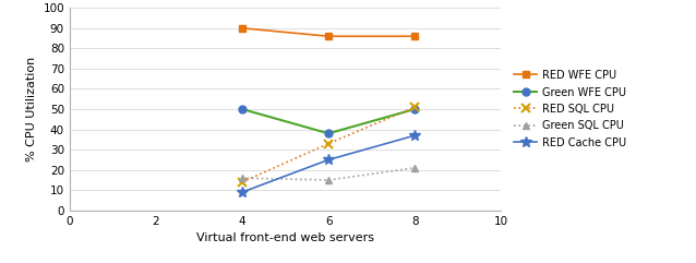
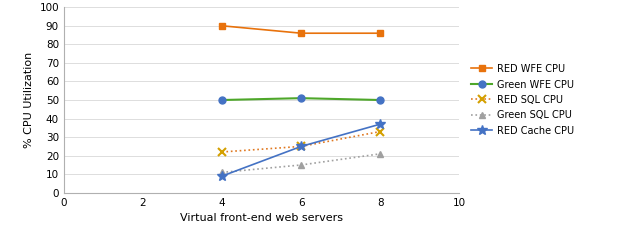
RED SQL CPU/4: 14 -> 22
Green SQL CPU/4: 16 -> 11
Green WFE CPU/6: 38 -> 51
RED SQL CPU/6: 33 -> 25
RED SQL CPU/8: 51 -> 33
